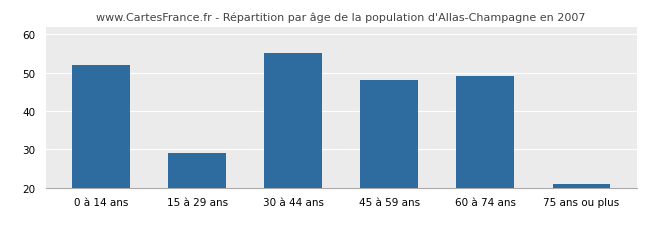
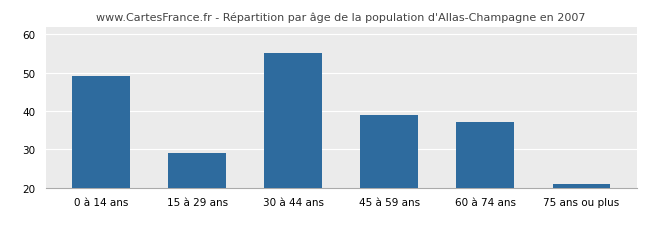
0 à 14 ans: 52 -> 49
45 à 59 ans: 48 -> 39
60 à 74 ans: 49 -> 37
